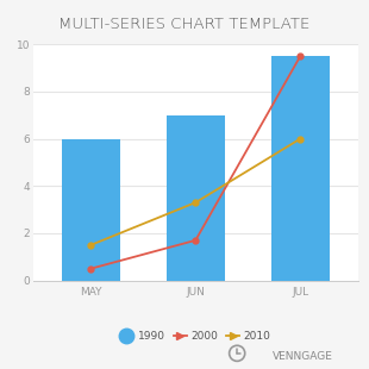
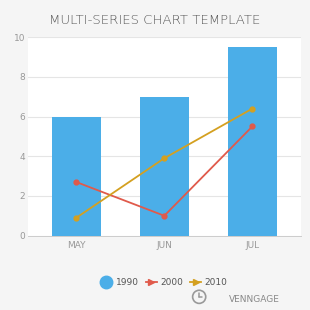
2000/MAY: 0.5 -> 2.7
2010/MAY: 1.5 -> 0.9
2000/JUN: 1.7 -> 1.0
2010/JUN: 3.3 -> 3.9
2000/JUL: 9.5 -> 5.5
2010/JUL: 6.0 -> 6.4
